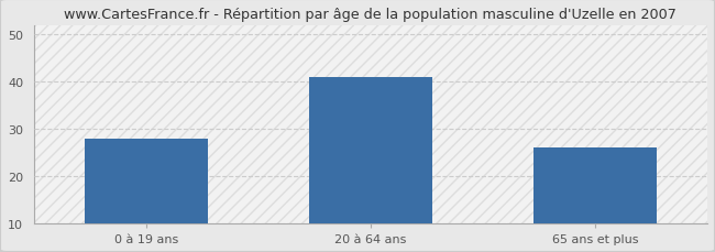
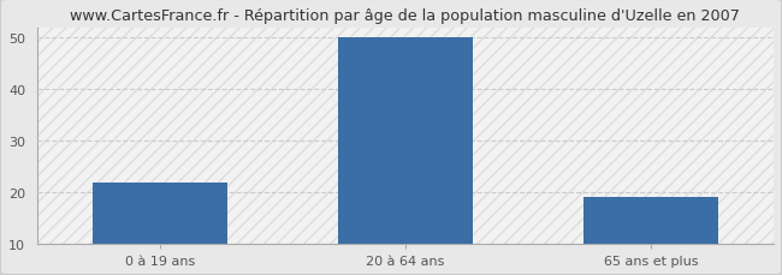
0 à 19 ans: 28 -> 22
20 à 64 ans: 41 -> 50
65 ans et plus: 26 -> 19
